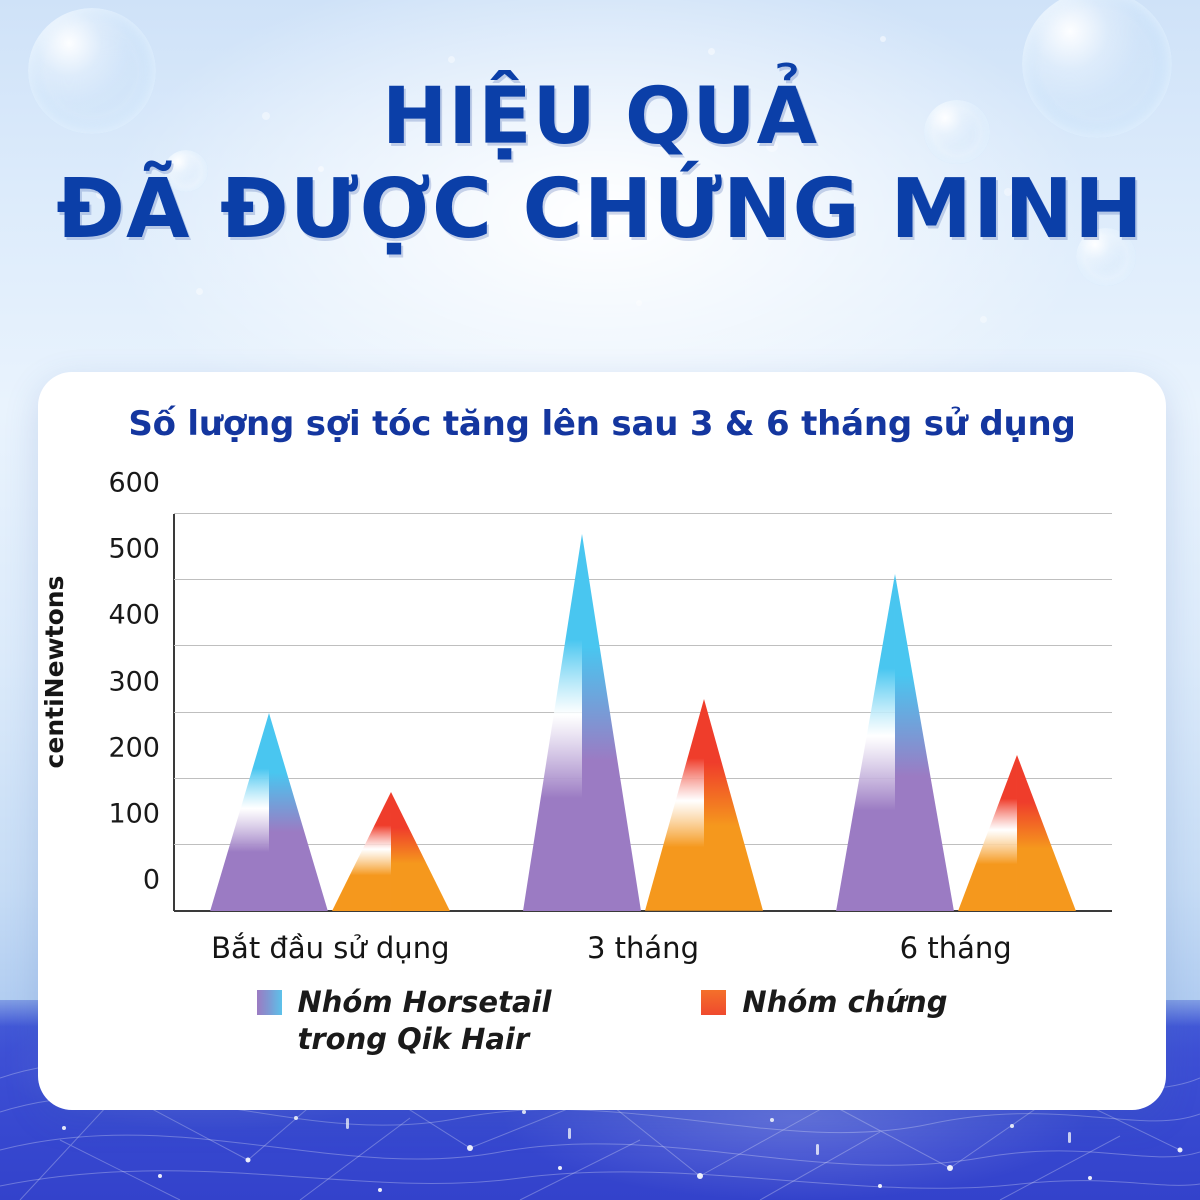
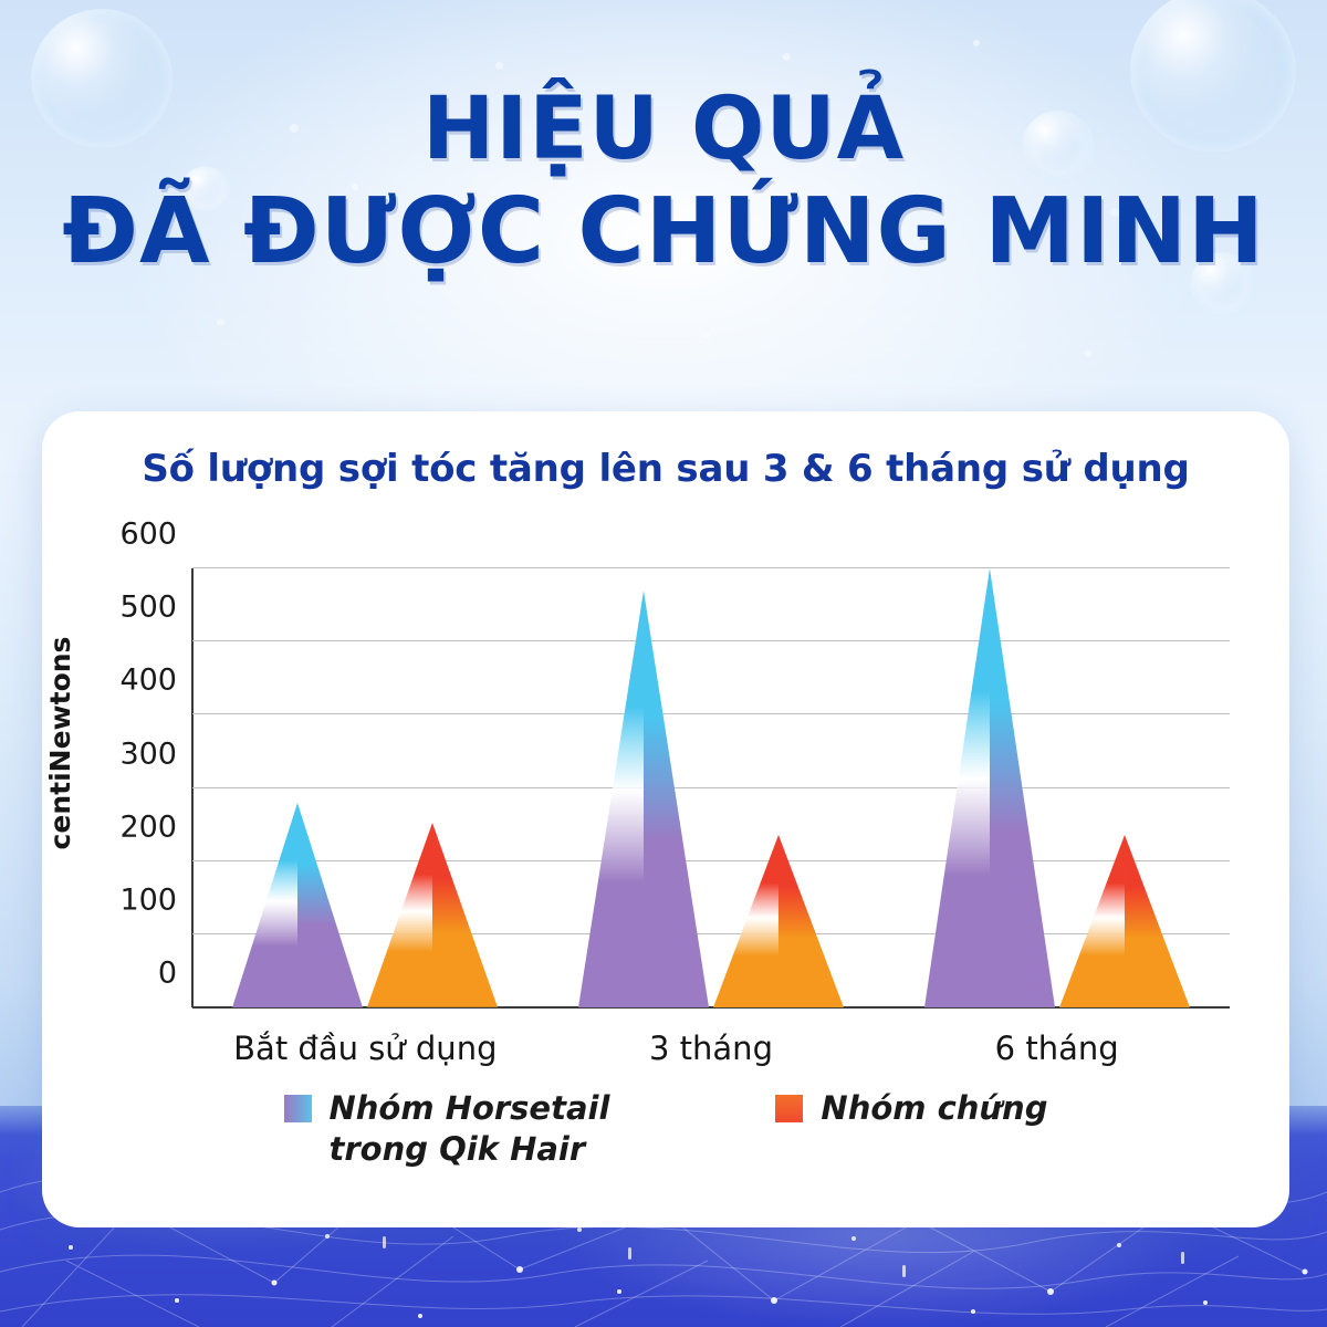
Nhóm Horsetail trong Qik Hair/Bắt đầu sử dụng: 300 -> 280
Nhóm chứng/Bắt đầu sử dụng: 180 -> 250
Nhóm chứng/3 tháng: 320 -> 240
Nhóm Horsetail trong Qik Hair/6 tháng: 510 -> 600
